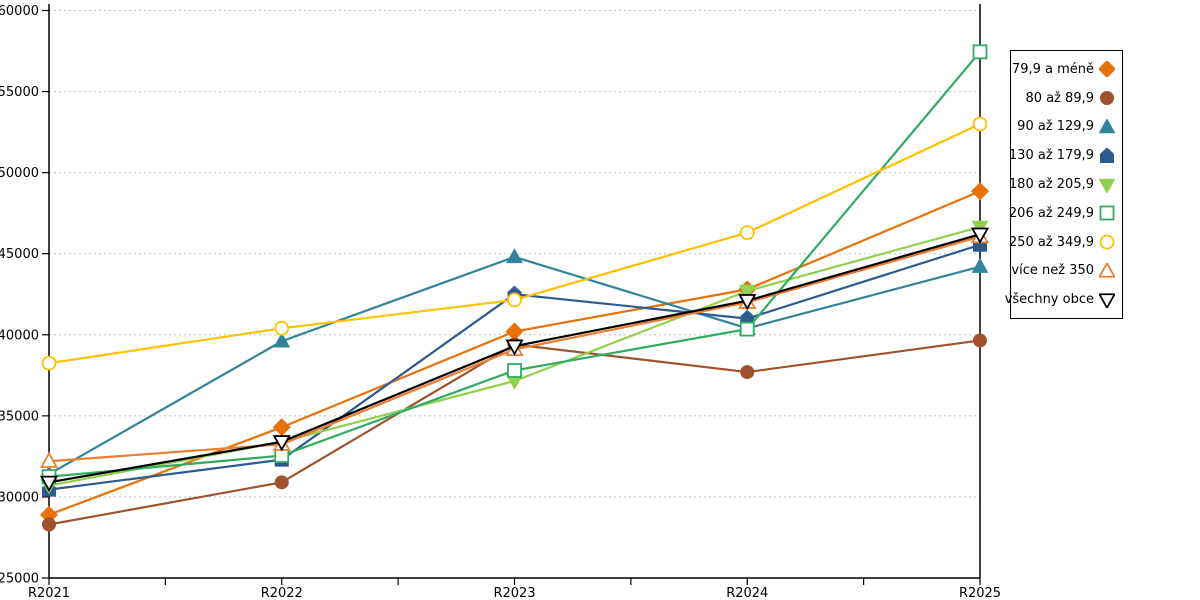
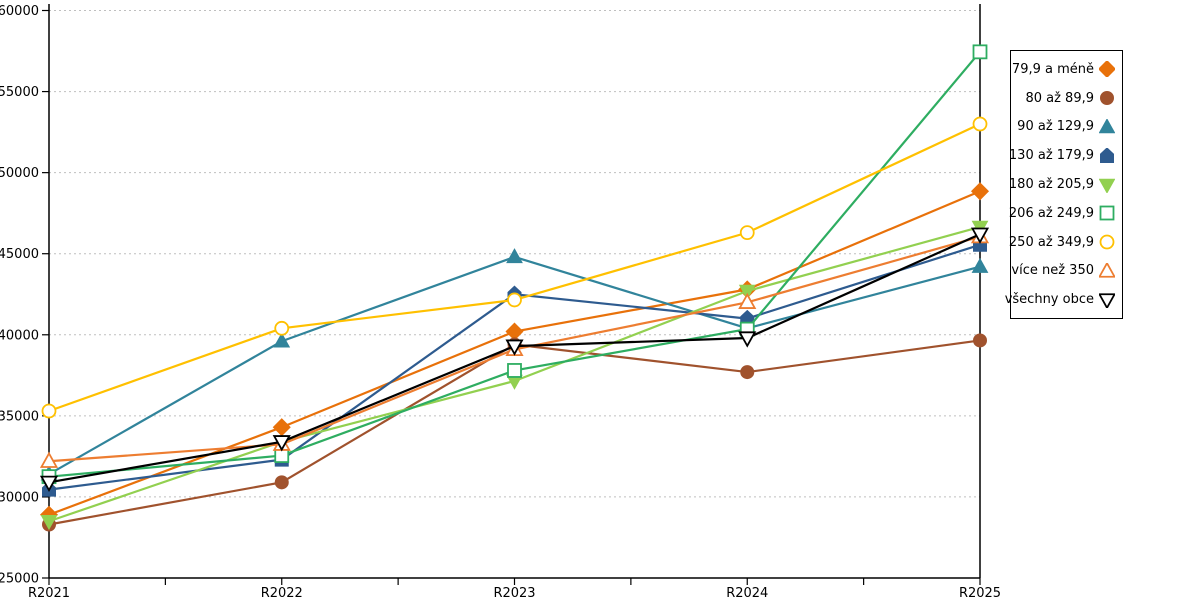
180 až 205,9/R2021: 30700 -> 28500
250 až 349,9/R2021: 38200 -> 35300
všechny obce/R2024: 42100 -> 39800
